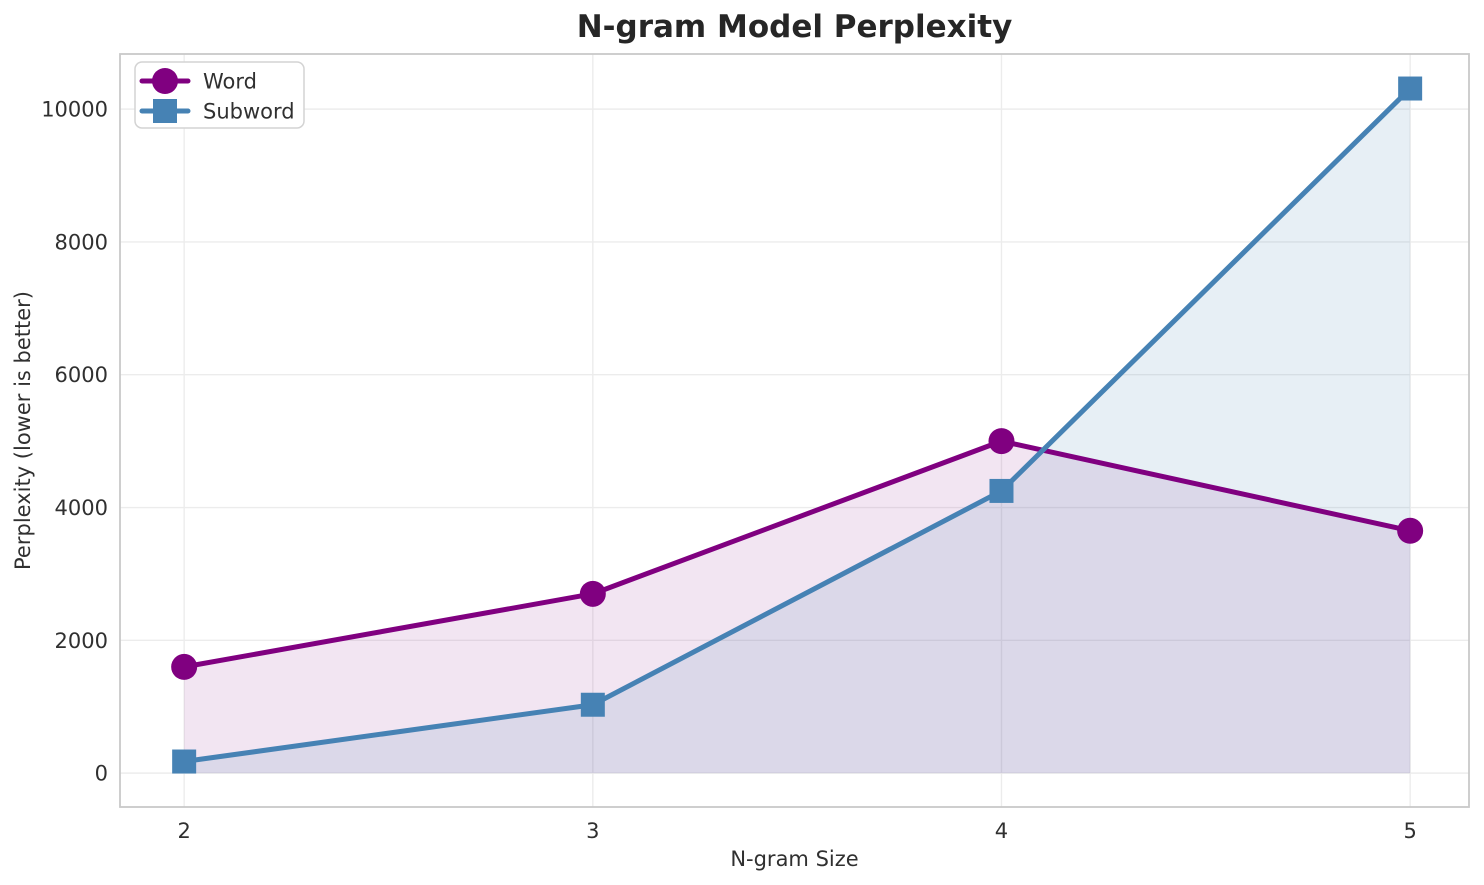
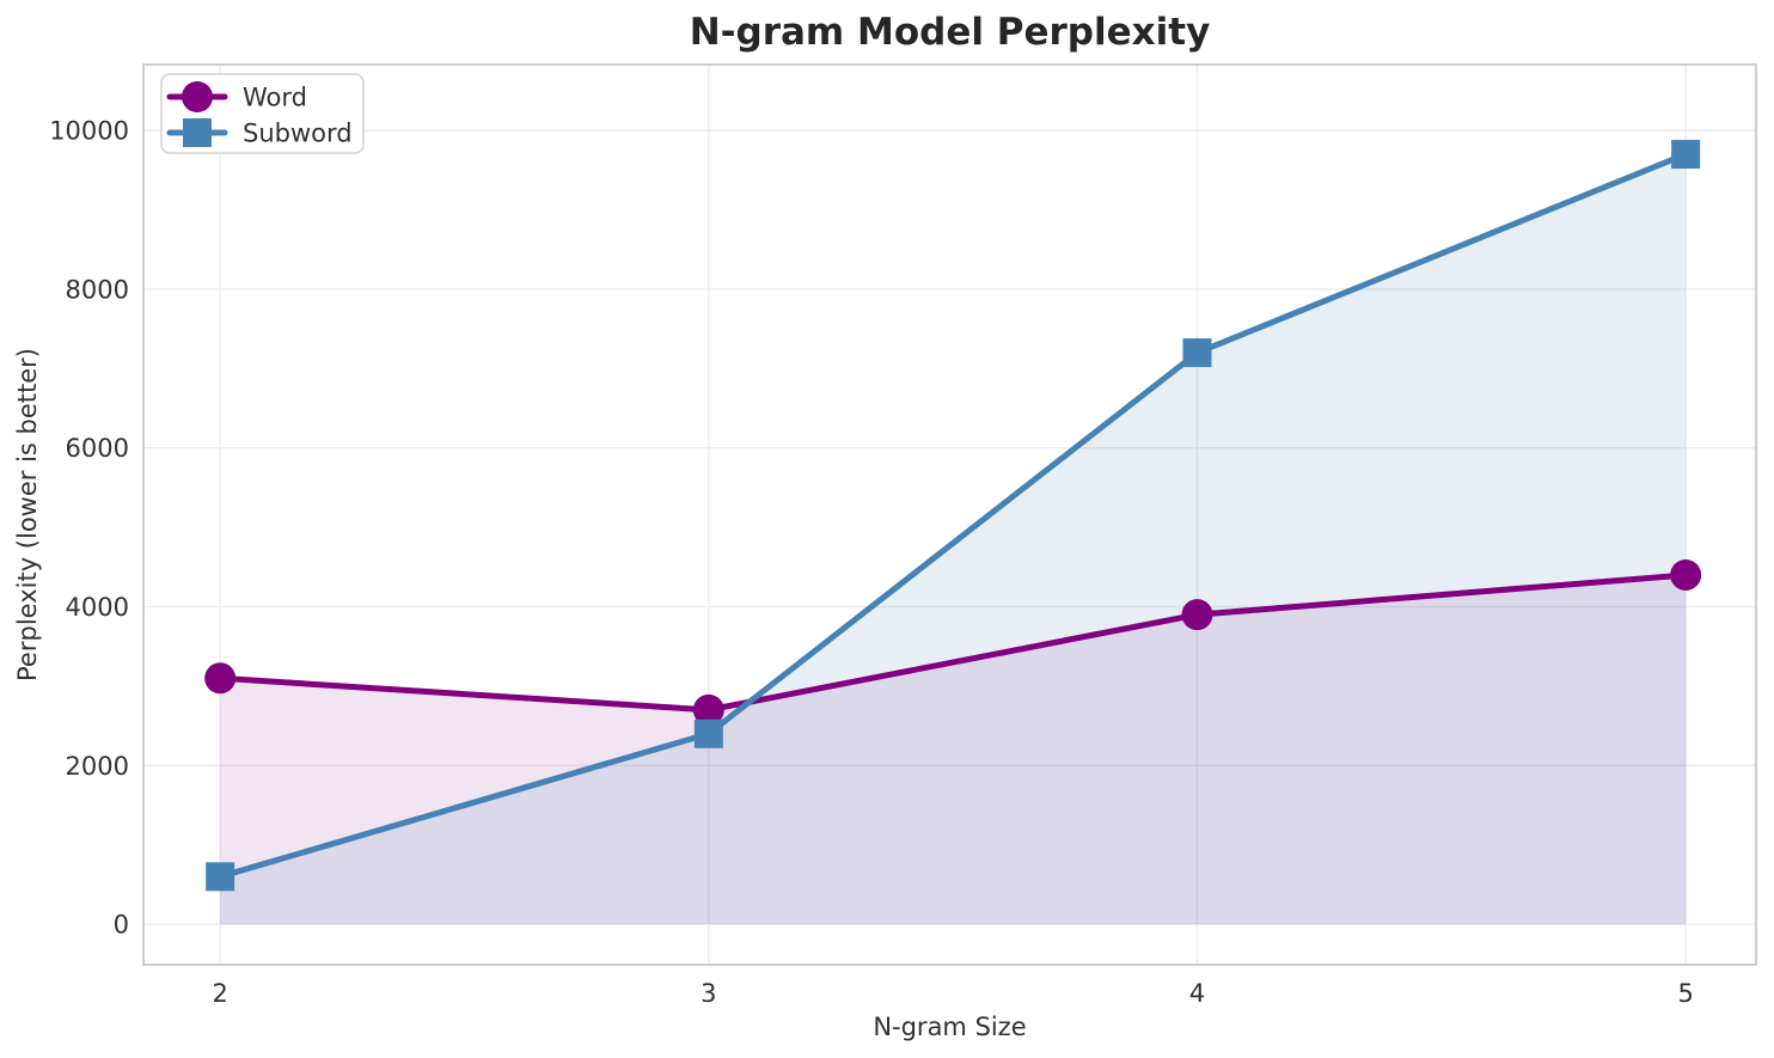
Word/2: 1600 -> 3100
Subword/2: 200 -> 600
Subword/3: 1000 -> 2400
Word/4: 5000 -> 3900
Subword/4: 4200 -> 7200
Word/5: 3600 -> 4400
Subword/5: 10300 -> 9700
